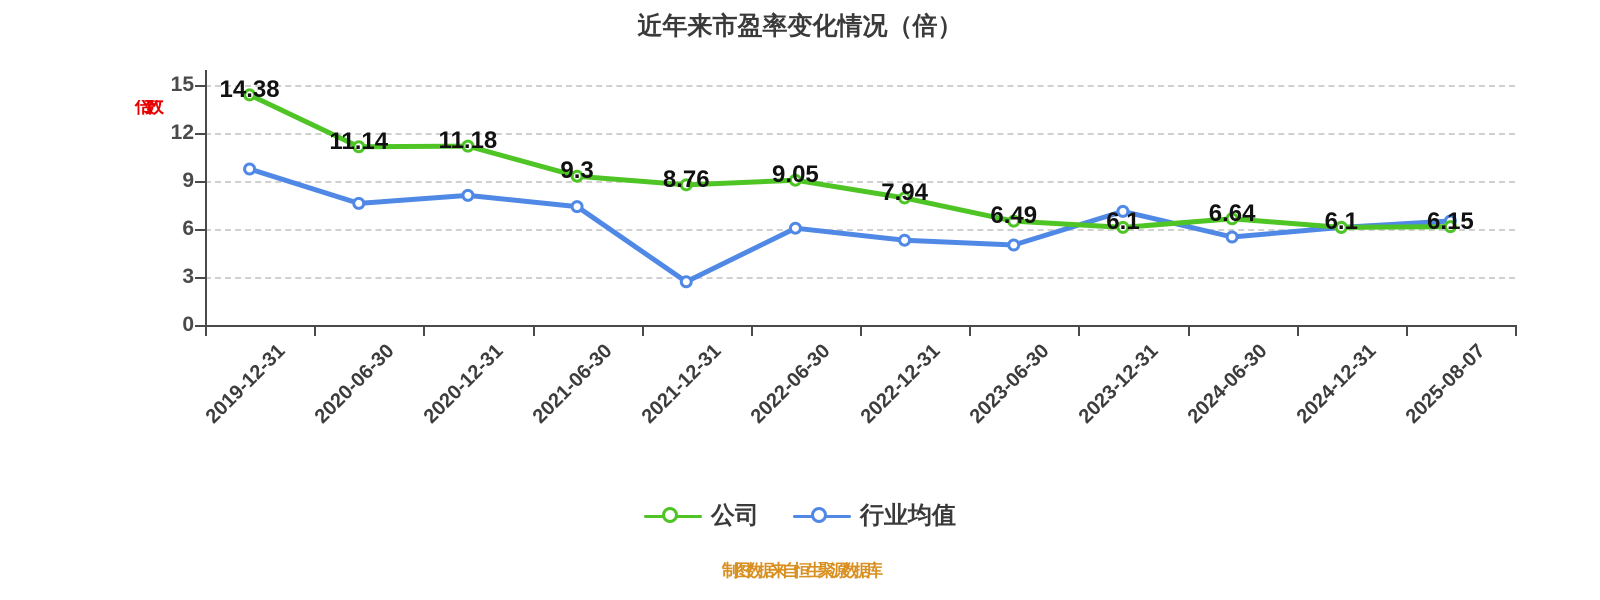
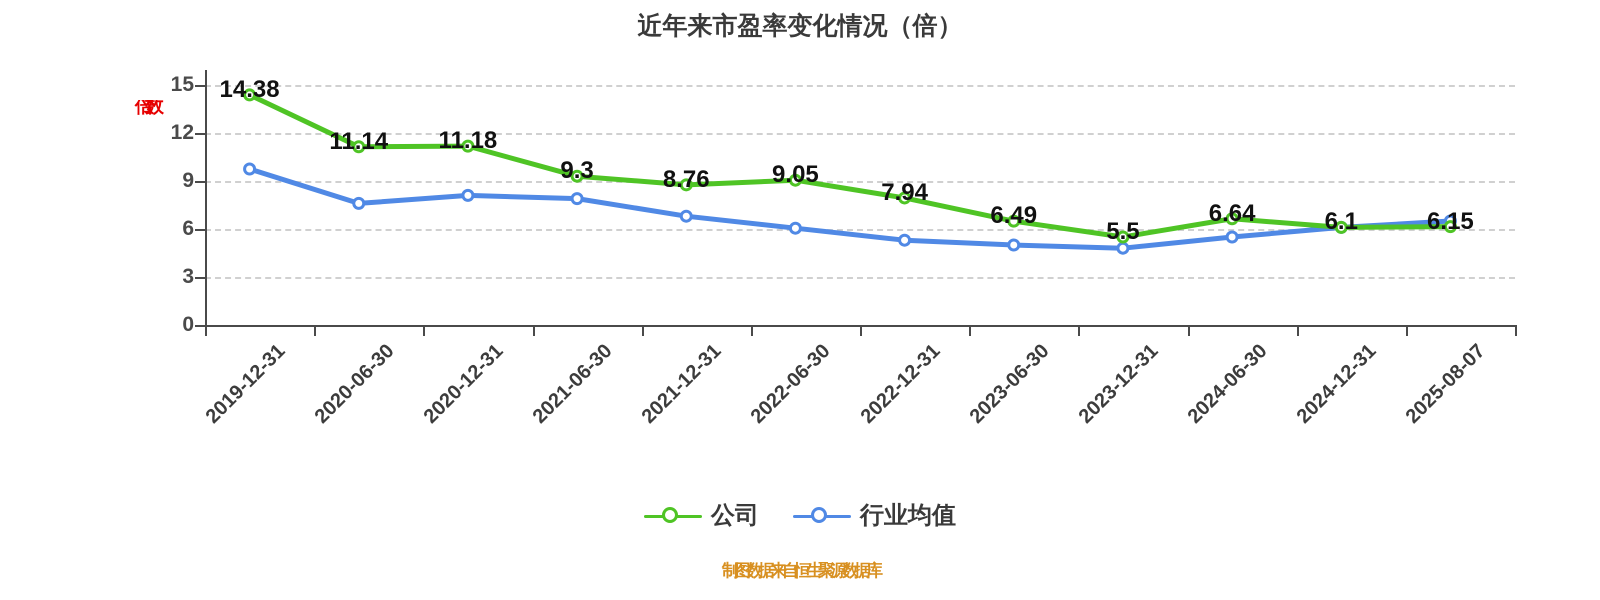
行业均值/2021-06-30: 7.4 -> 7.9
行业均值/2021-12-31: 2.7 -> 6.8
公司/2023-12-31: 6.1 -> 5.5
行业均值/2023-12-31: 7.1 -> 4.8
